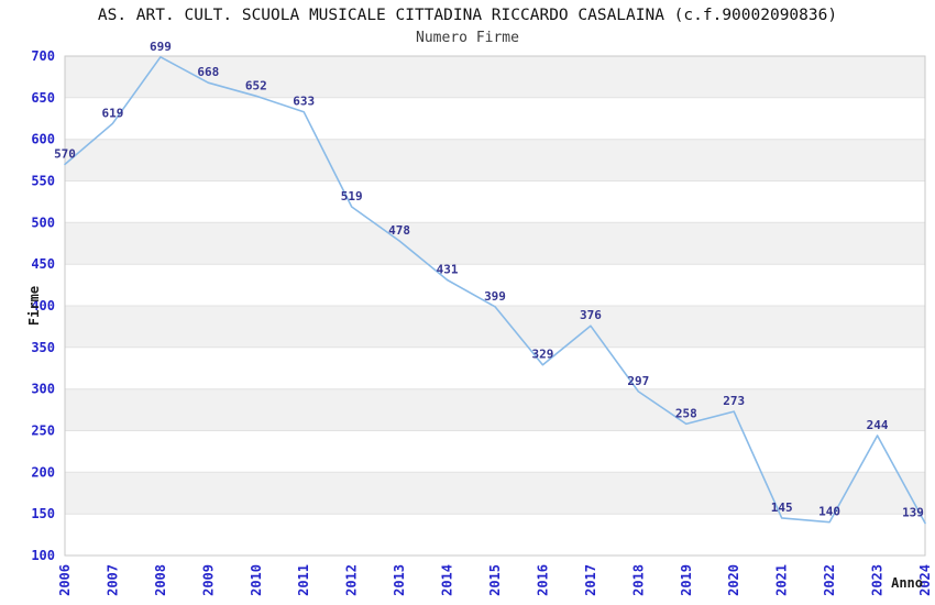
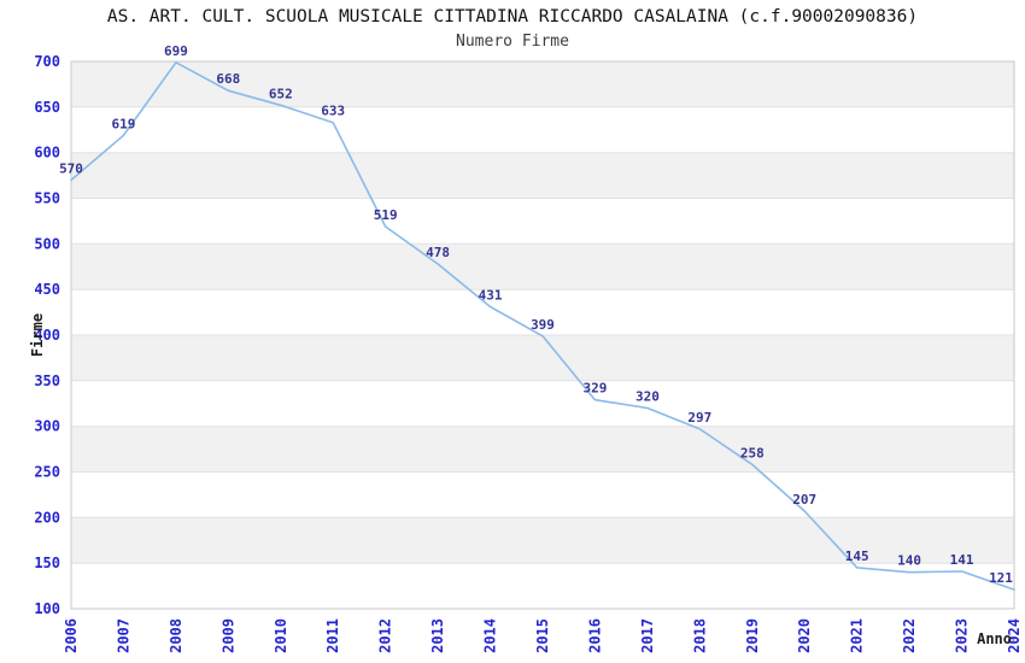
2017: 376 -> 320
2020: 273 -> 207
2023: 244 -> 141
2024: 139 -> 121
